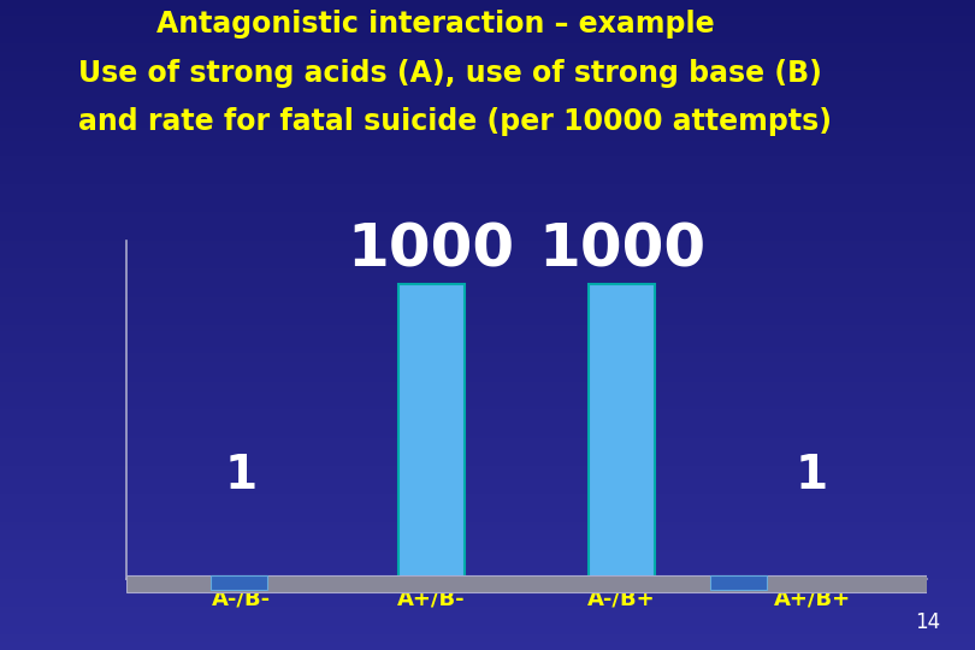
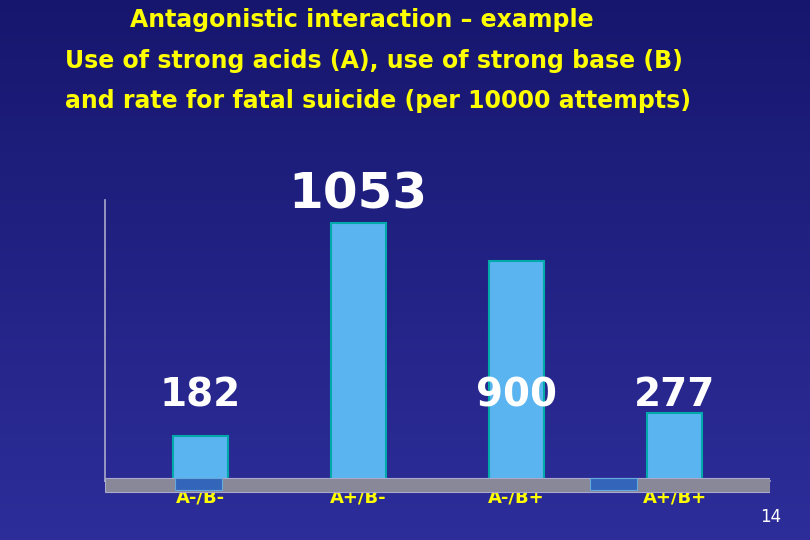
A-/B-: 1 -> 182
A+/B-: 1000 -> 1053
A-/B+: 1000 -> 900
A+/B+: 1 -> 277
